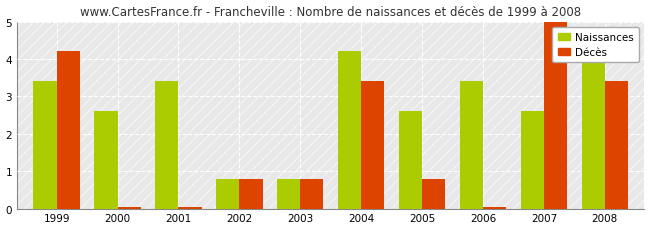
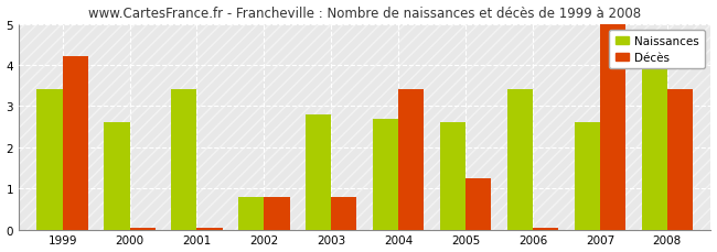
Naissances/2003: 0.8 -> 2.8
Naissances/2004: 4.2 -> 2.7
Décès/2005: 0.80 -> 1.25
